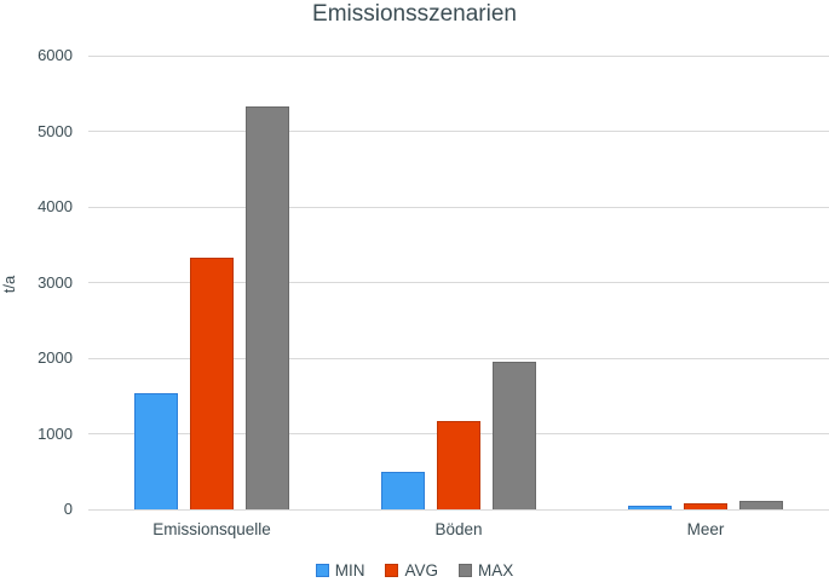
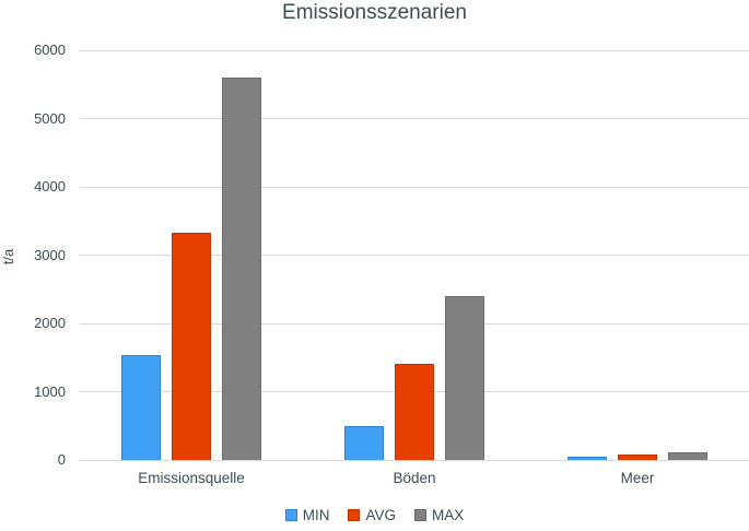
MAX/Emissionsquelle: 5300 -> 5600
AVG/Böden: 1200 -> 1400
MAX/Böden: 2000 -> 2400
